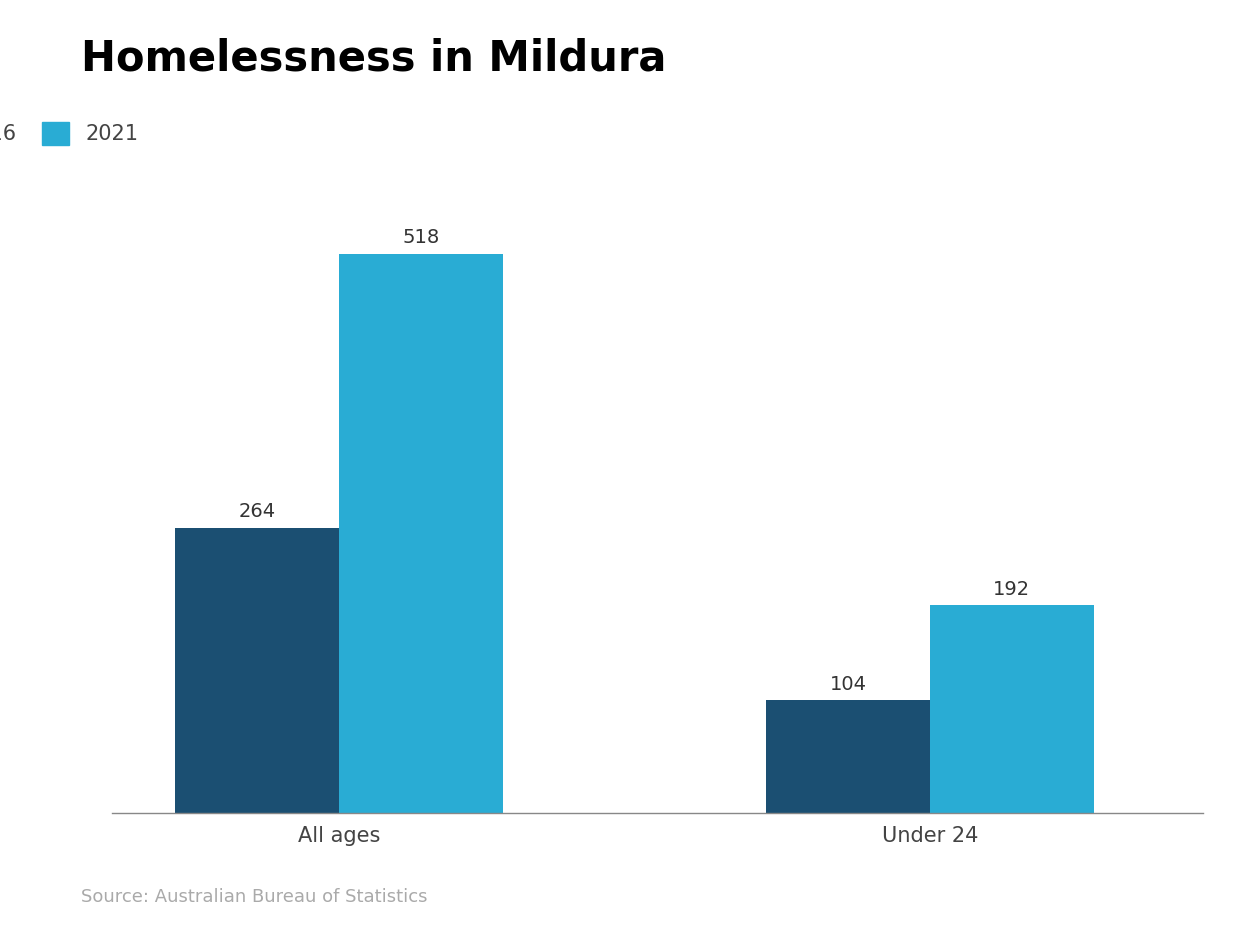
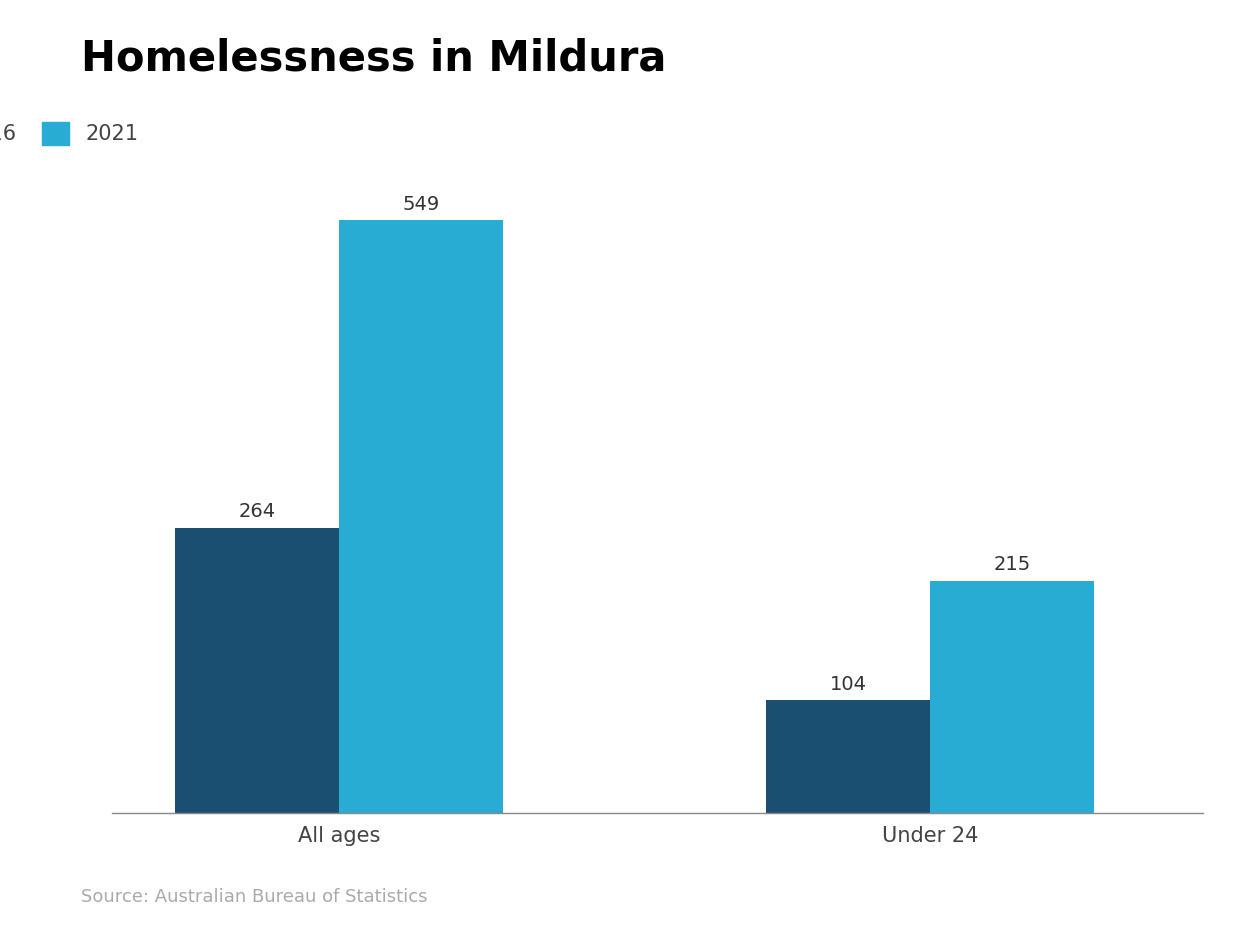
2021/All ages: 518 -> 549
2021/Under 24: 192 -> 215
